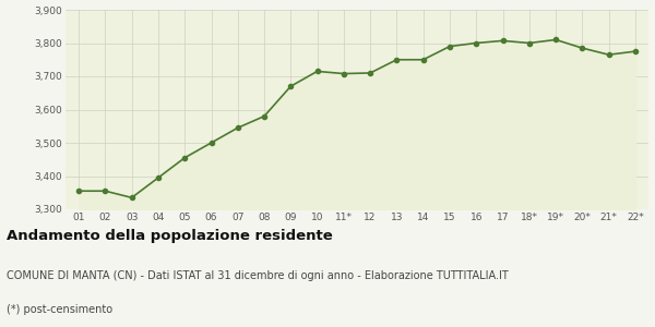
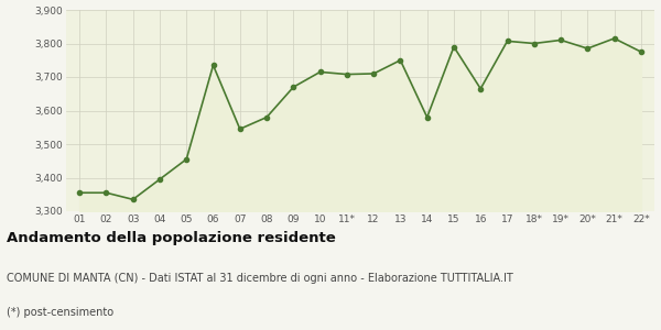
06: 3,500 -> 3,735
14: 3,750 -> 3,580
16: 3,800 -> 3,665
21*: 3,765 -> 3,815
